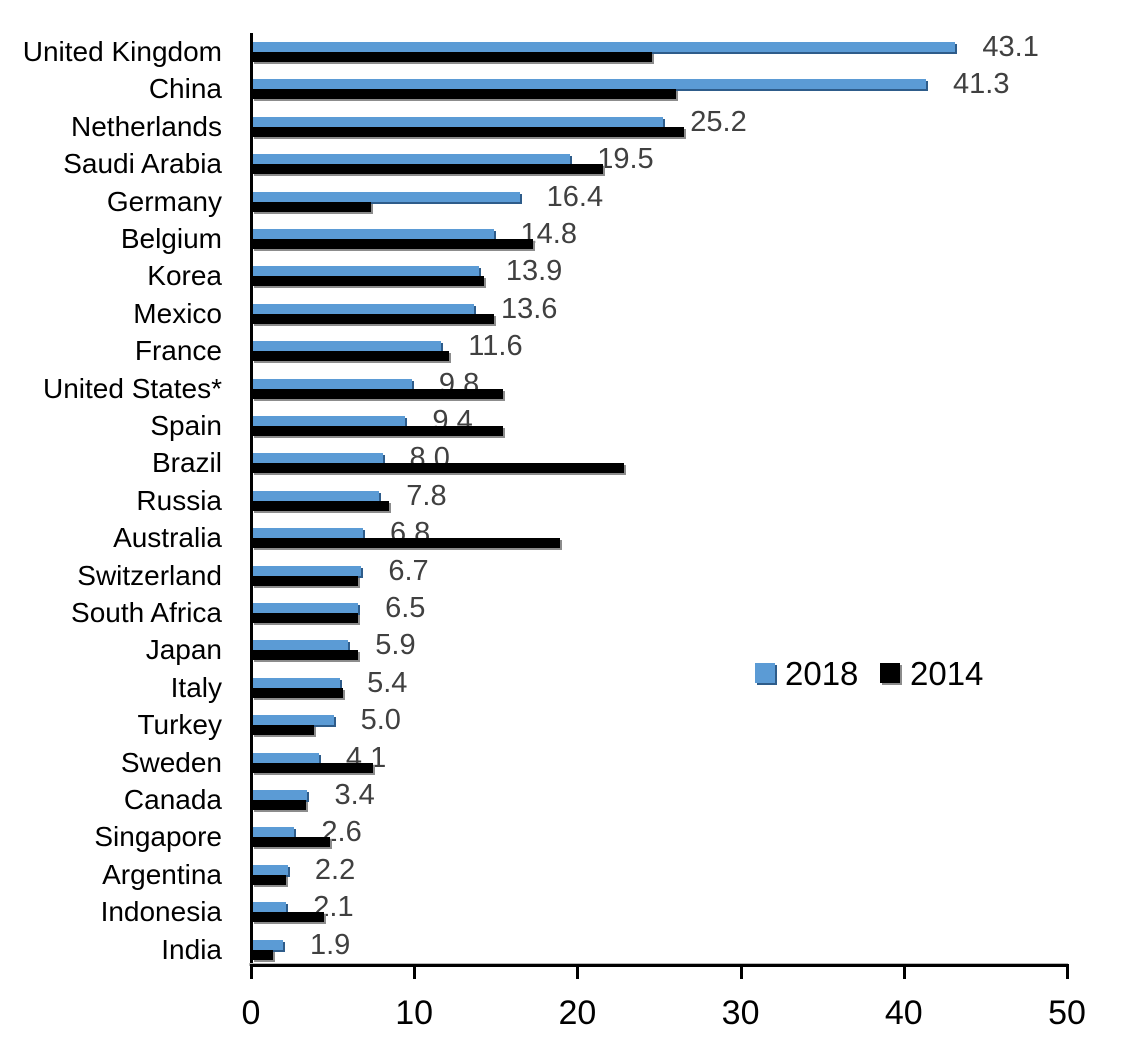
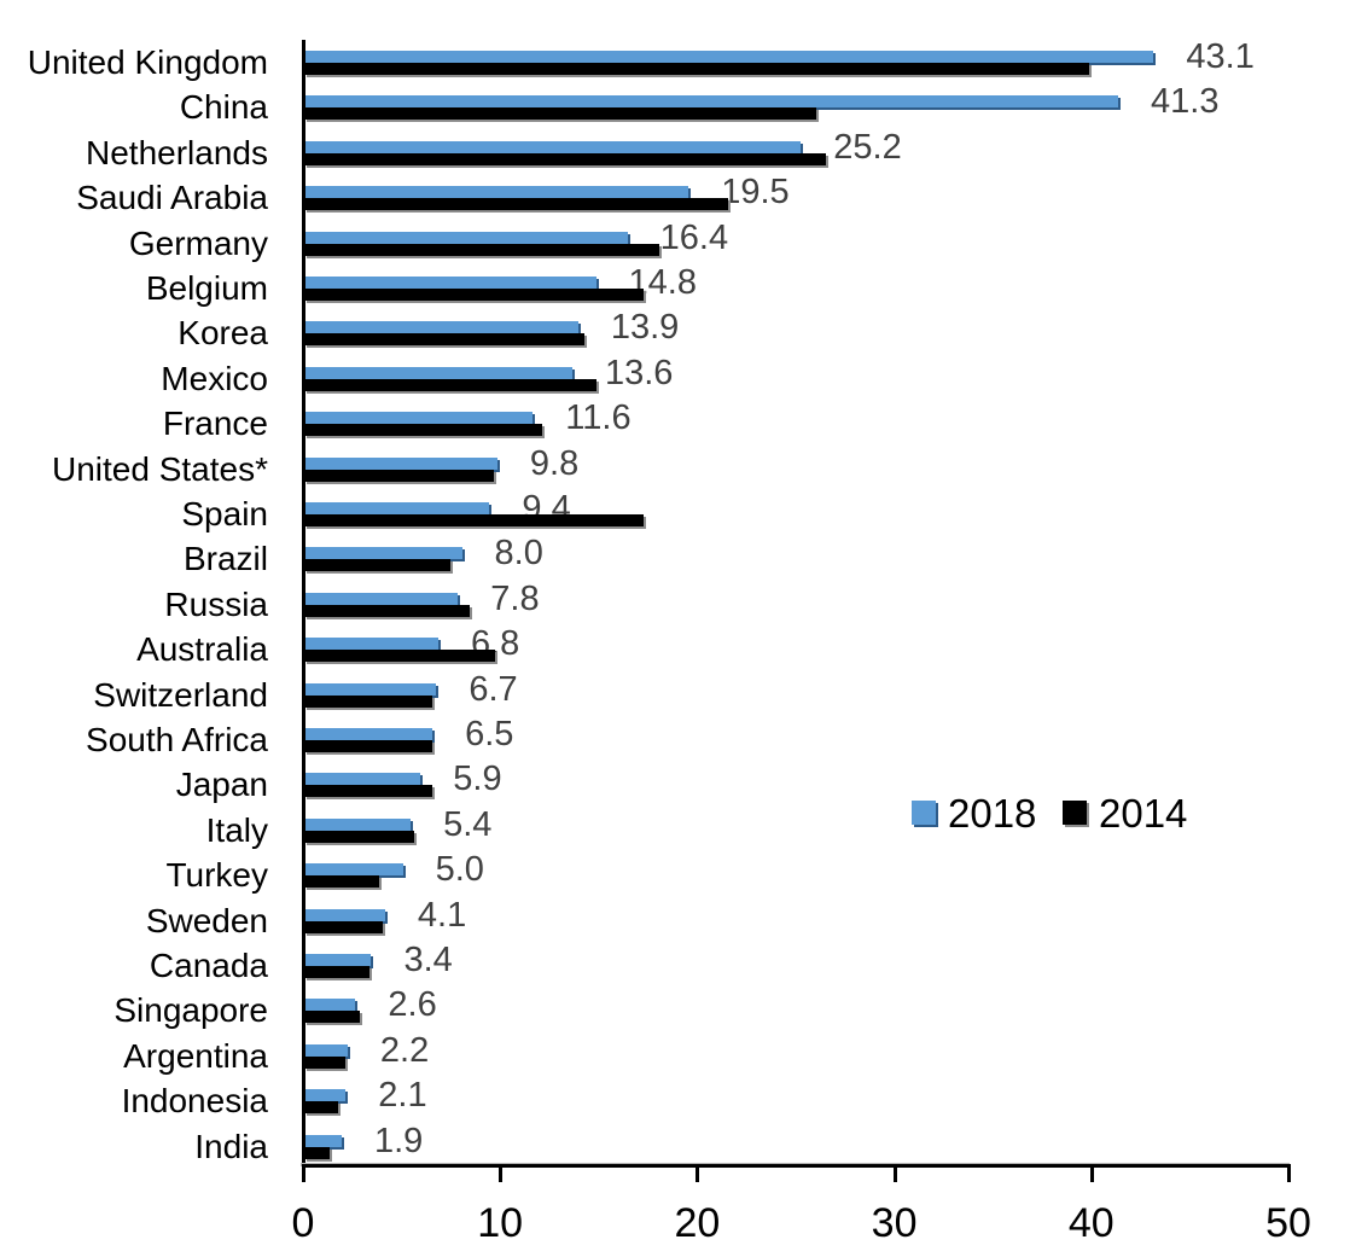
2014/United Kingdom: 24.5 -> 39.8
2014/Germany: 7.3 -> 18.0
2014/United States*: 15.4 -> 9.6
2014/Spain: 15.4 -> 17.2
2014/Brazil: 22.8 -> 7.4
2014/Australia: 18.9 -> 9.7
2014/Sweden: 7.4 -> 4.0
2014/Singapore: 4.8 -> 2.8
2014/Indonesia: 4.4 -> 1.7
